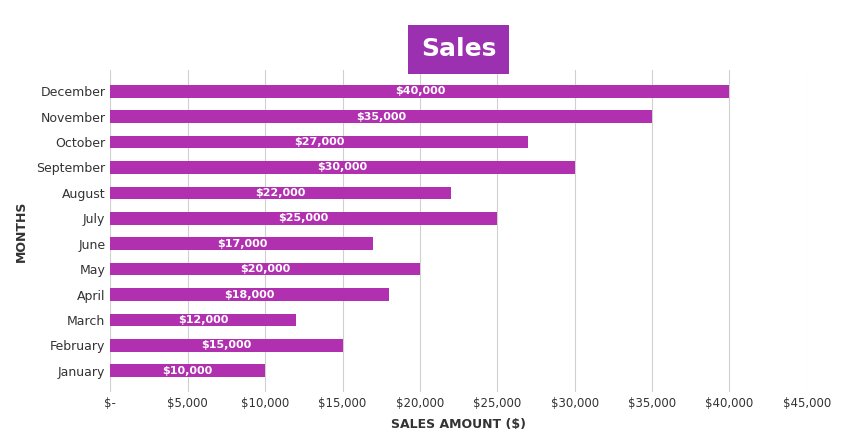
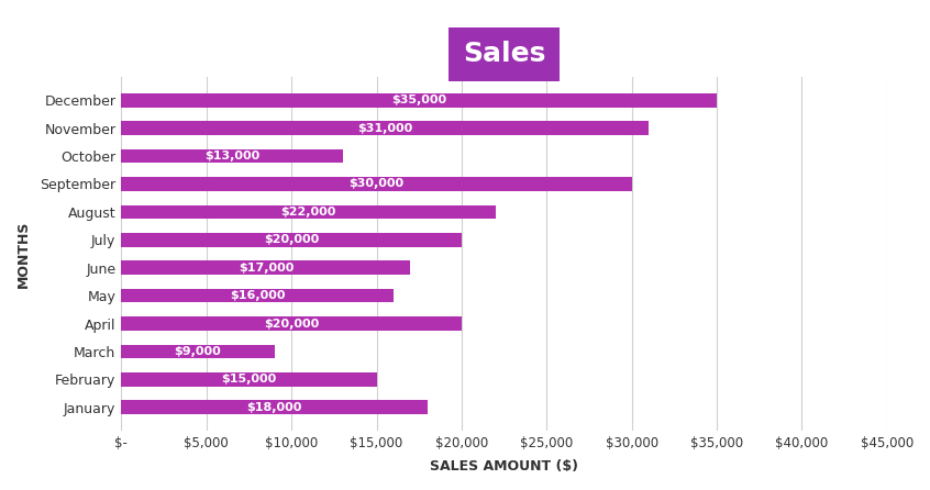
December: $40,000 -> $35,000
November: $35,000 -> $31,000
October: $27,000 -> $13,000
July: $25,000 -> $20,000
May: $20,000 -> $16,000
April: $18,000 -> $20,000
March: $12,000 -> $9,000
January: $10,000 -> $18,000
